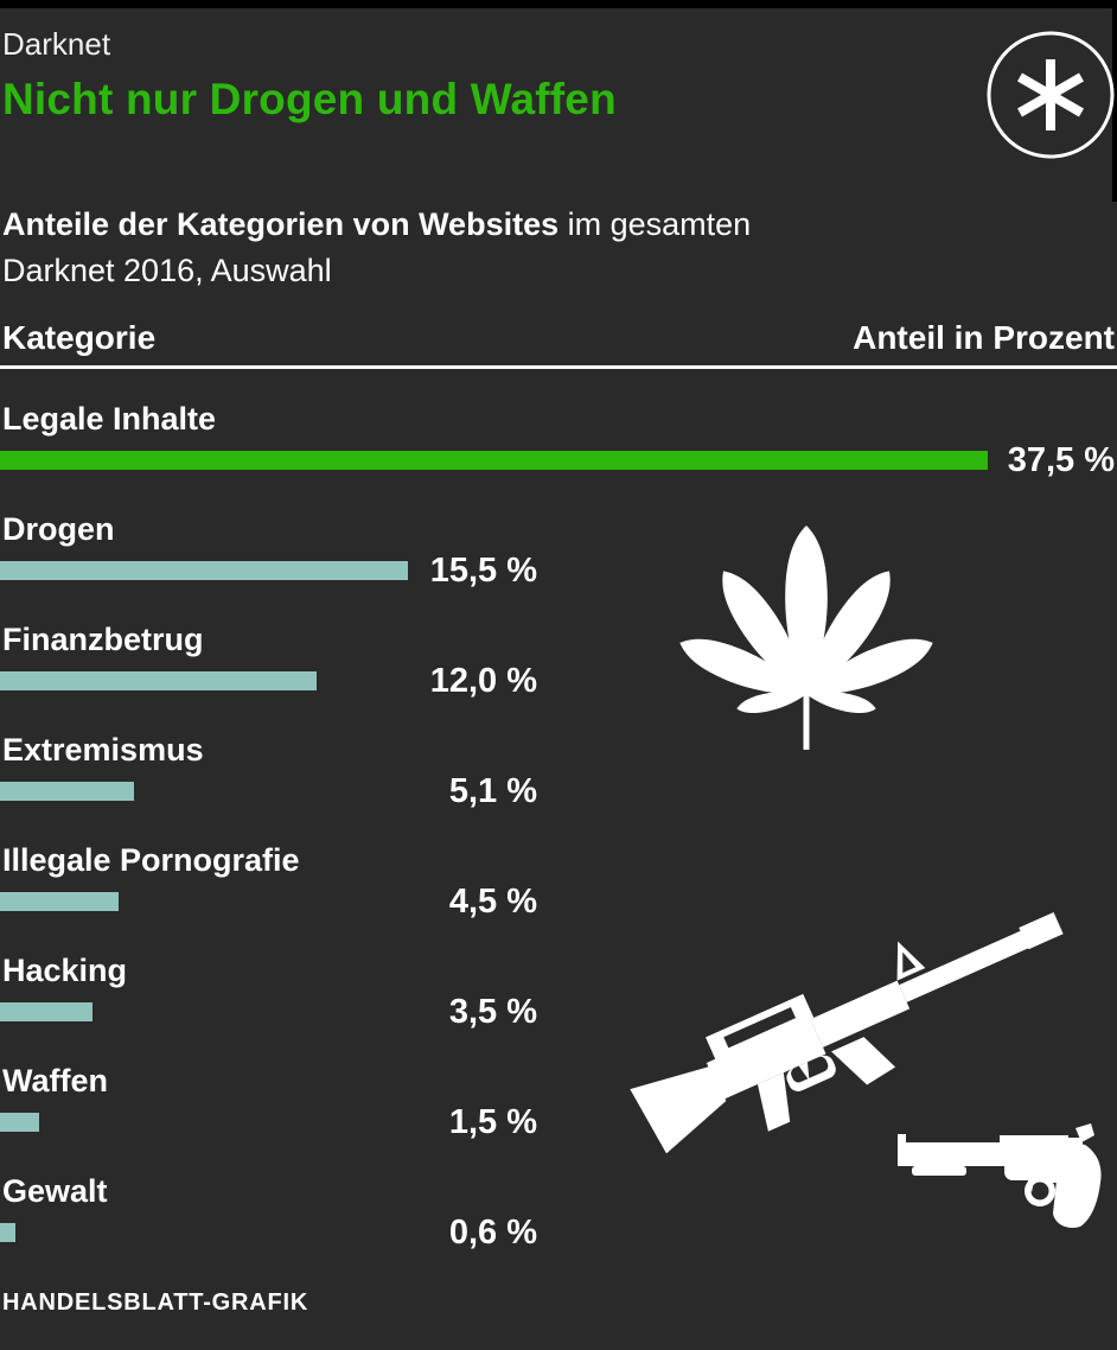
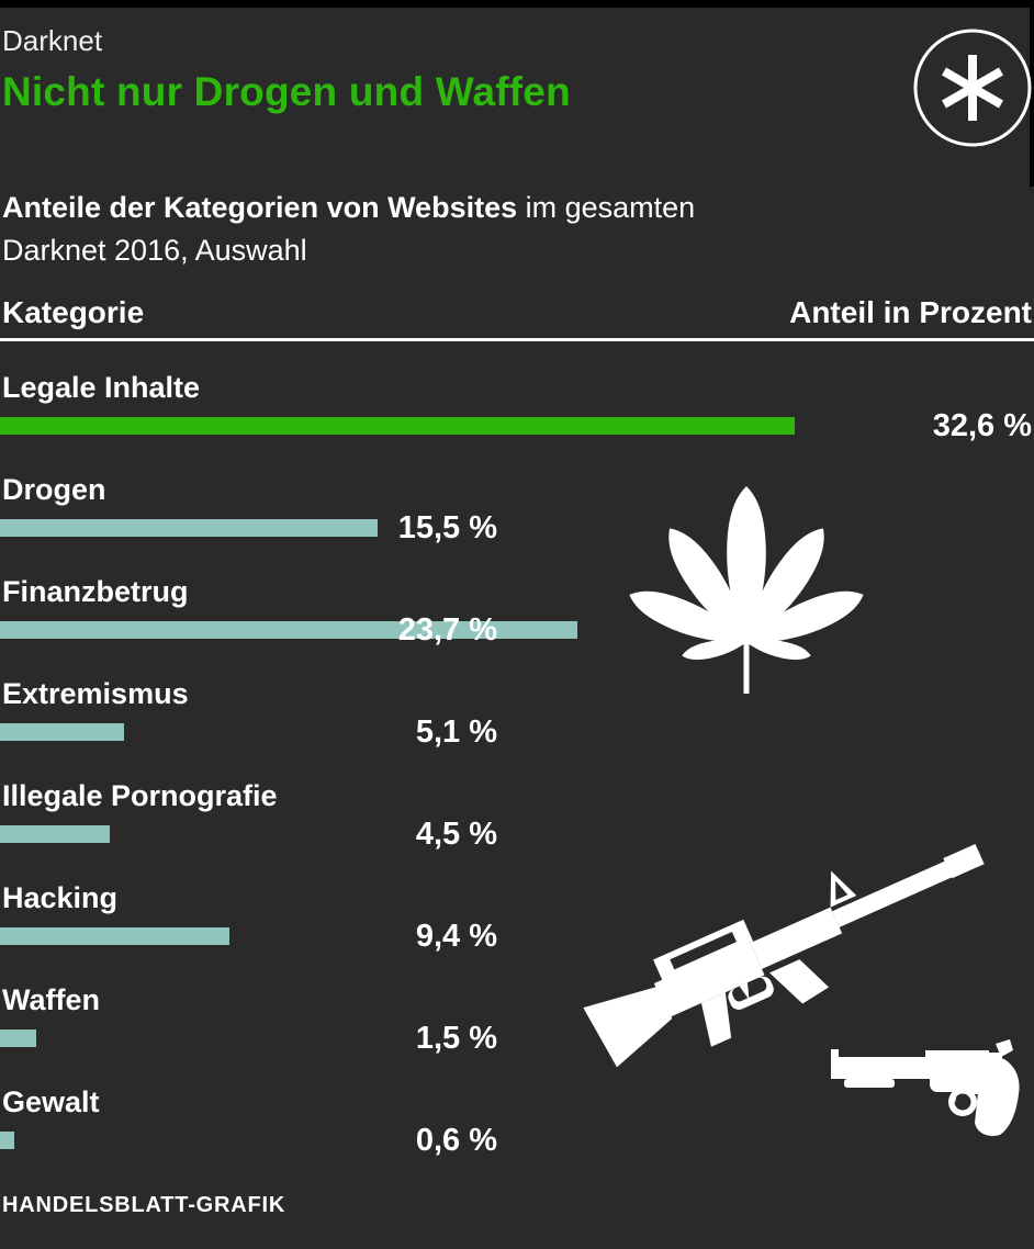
Legale Inhalte: 37,5 -> 32,6
Finanzbetrug: 12,0 -> 23,7
Hacking: 3,5 -> 9,4
